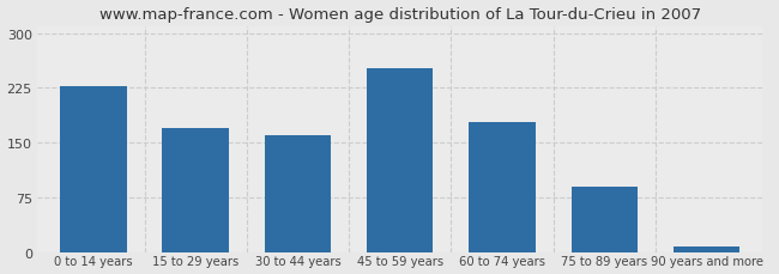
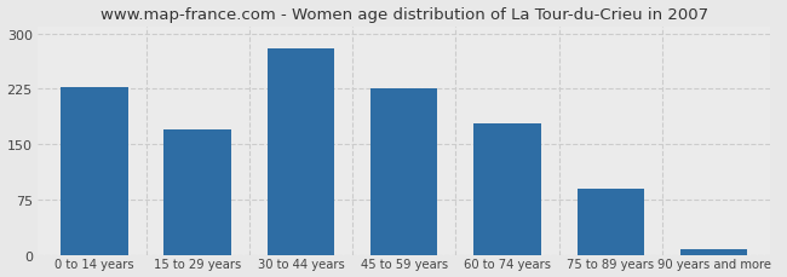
30 to 44 years: 160 -> 280
45 to 59 years: 252 -> 225
